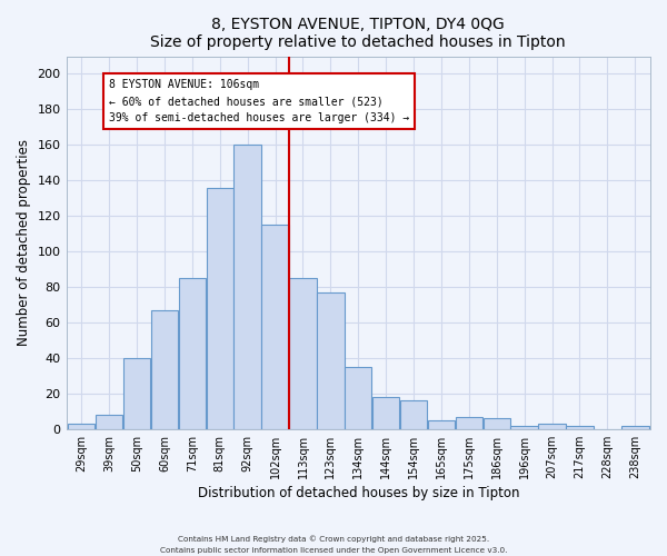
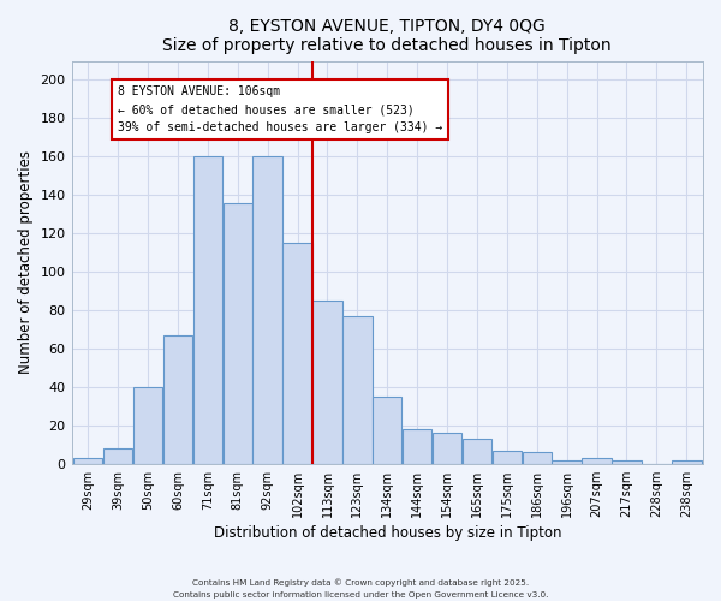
71sqm: 85 -> 160
165sqm: 5 -> 13
